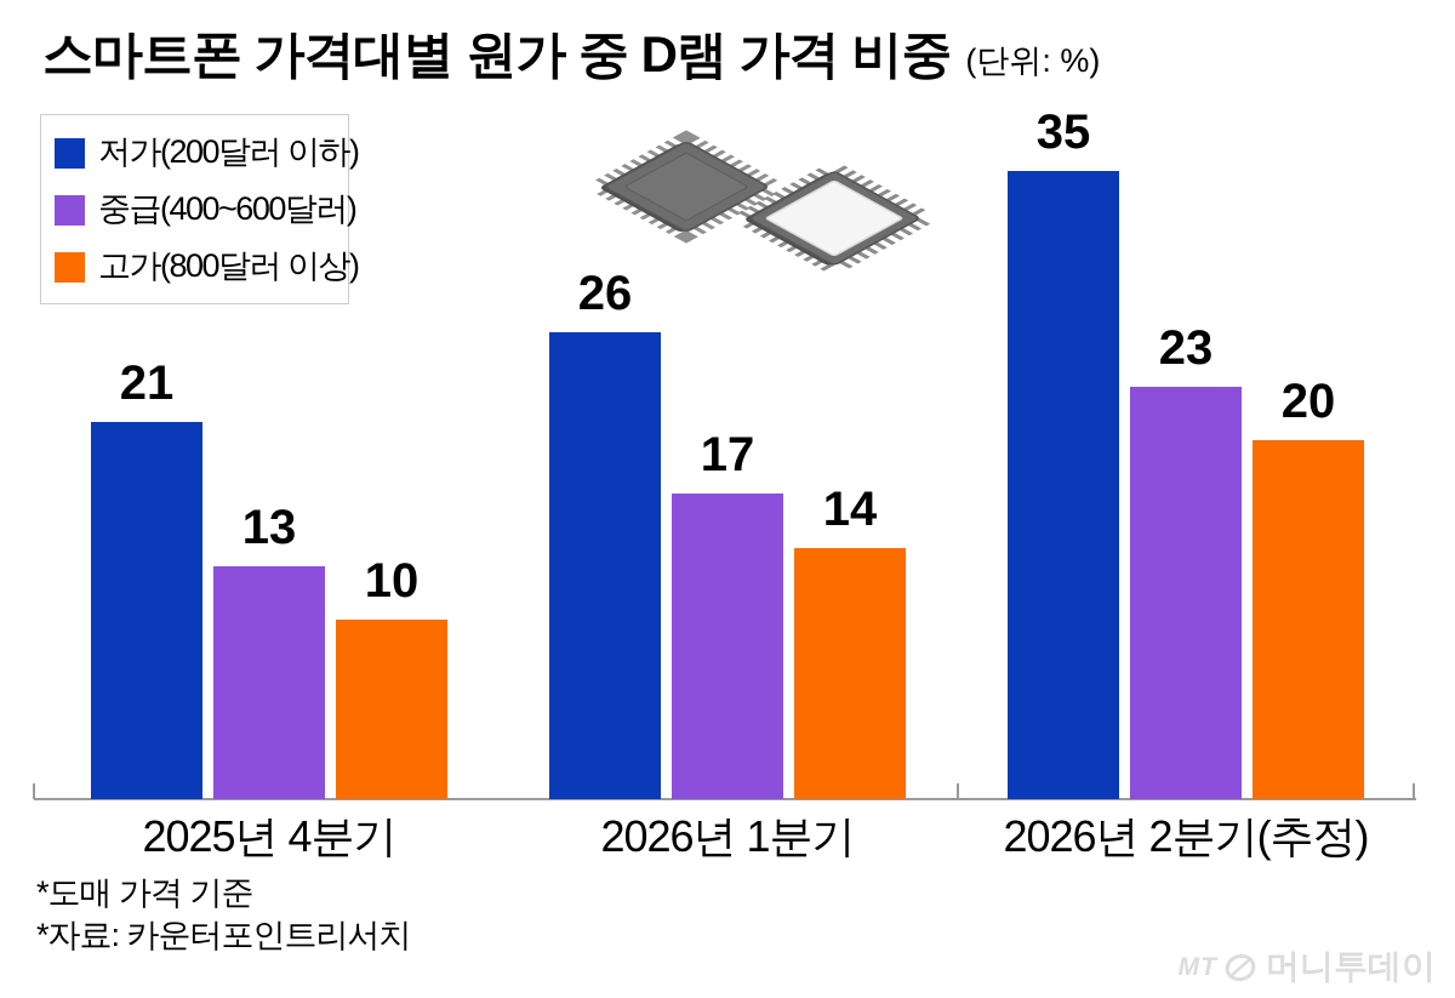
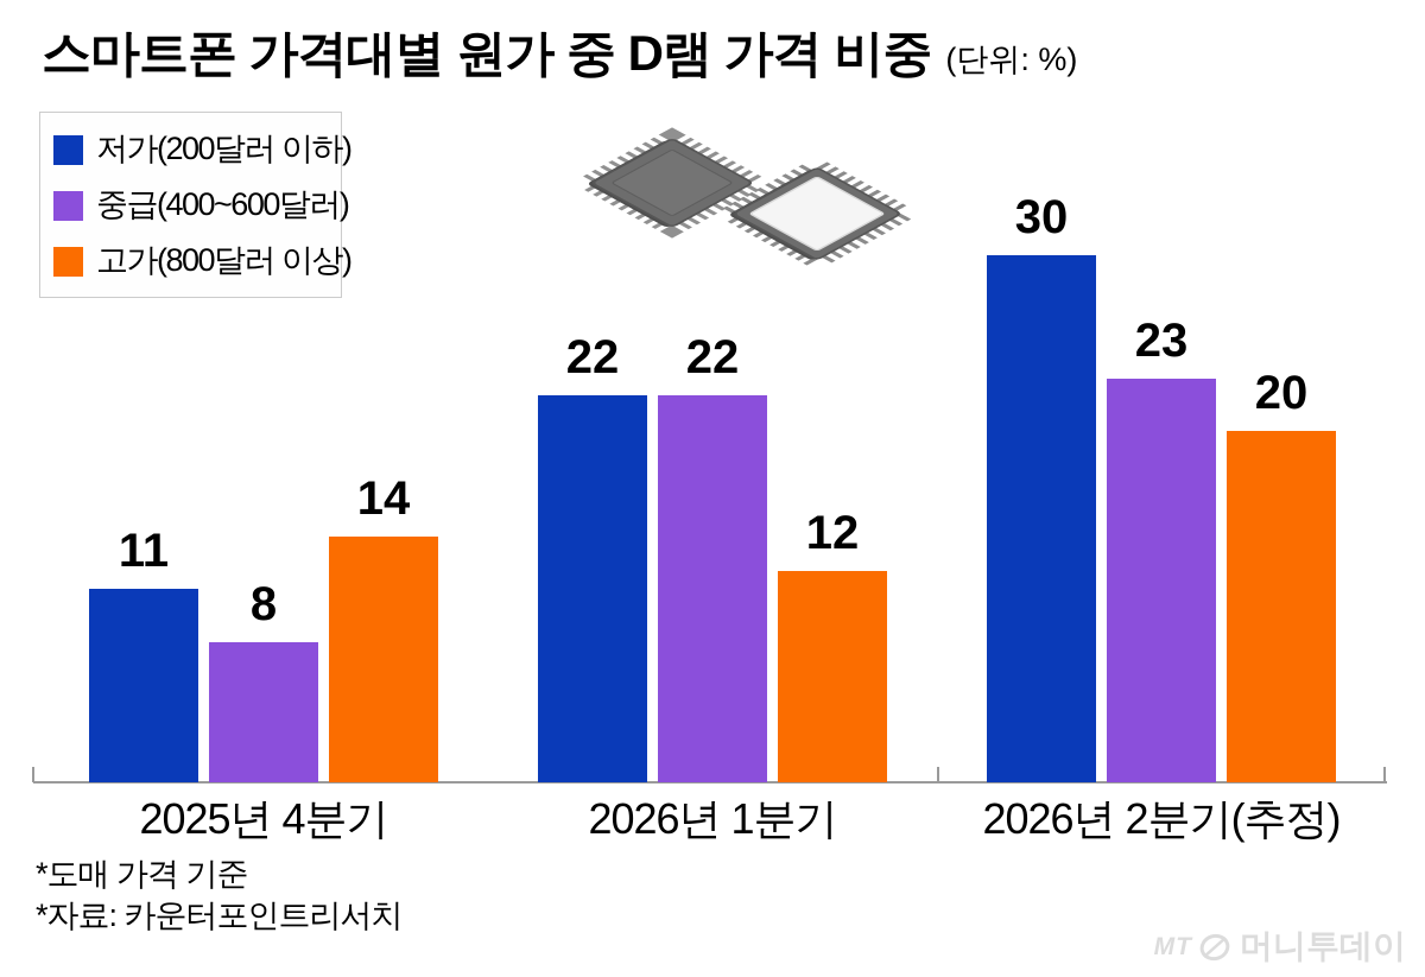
저가(200달러 이하)/2025년 4분기: 21 -> 11
중급(400~600달러)/2025년 4분기: 13 -> 8
고가(800달러 이상)/2025년 4분기: 10 -> 14
저가(200달러 이하)/2026년 1분기: 26 -> 22
중급(400~600달러)/2026년 1분기: 17 -> 22
고가(800달러 이상)/2026년 1분기: 14 -> 12
저가(200달러 이하)/2026년 2분기(추정): 35 -> 30
